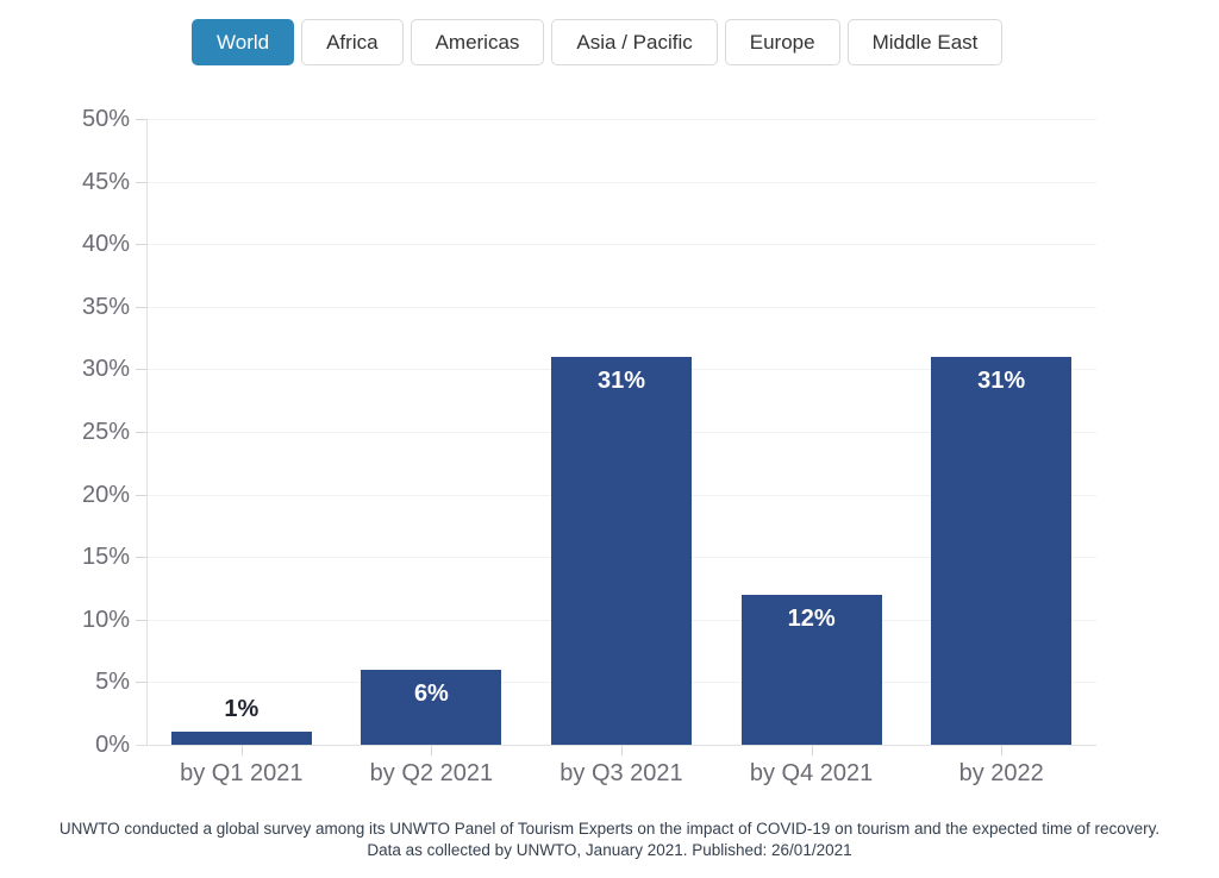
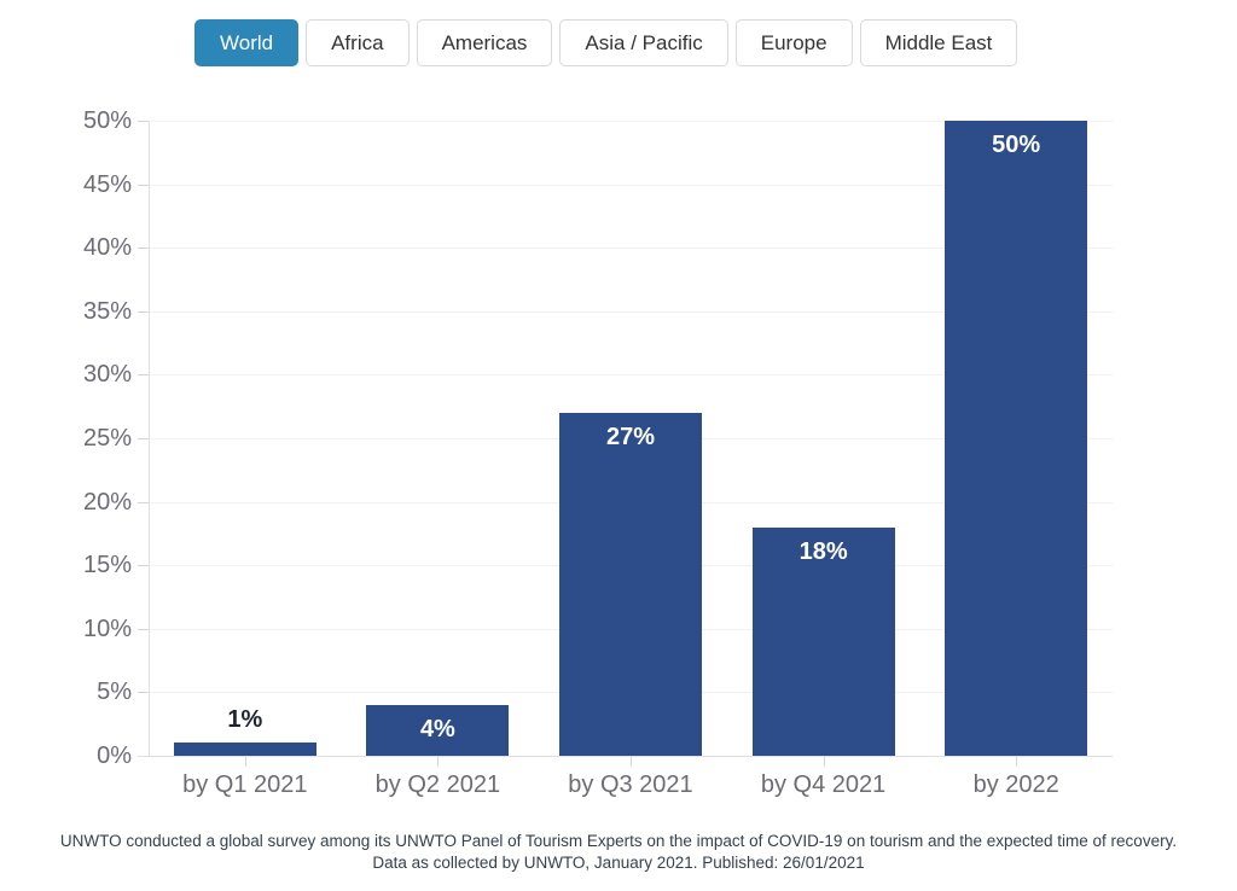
by Q2 2021: 6% -> 4%
by Q3 2021: 31% -> 27%
by Q4 2021: 12% -> 18%
by 2022: 31% -> 50%
